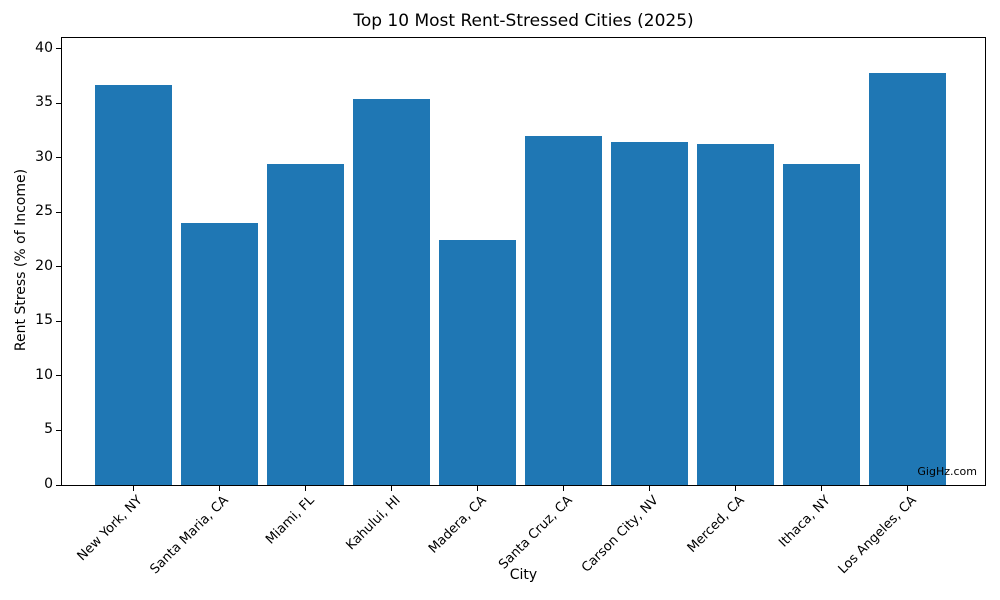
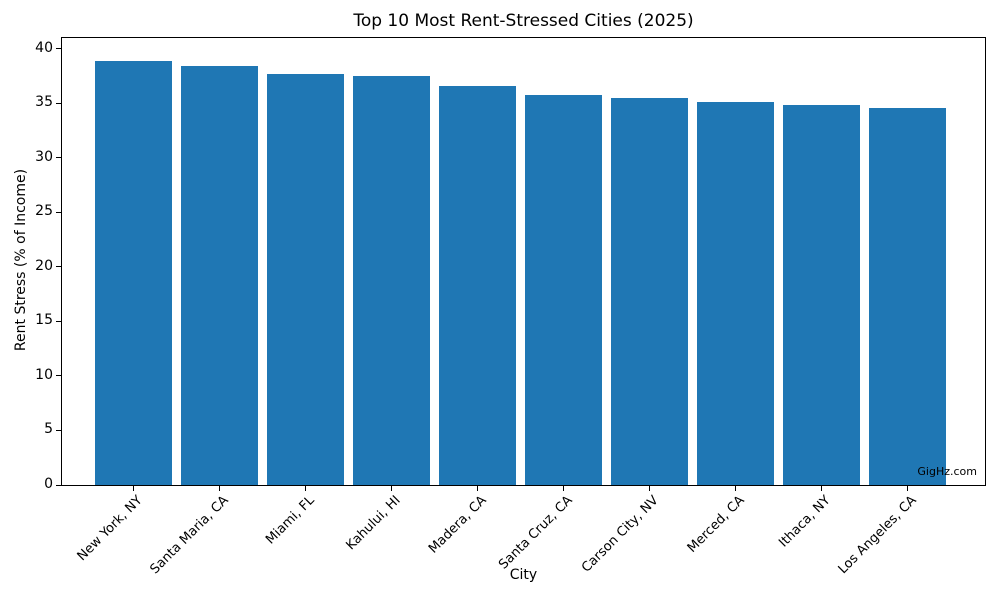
New York, NY: 36.7 -> 38.9
Santa Maria, CA: 24.0 -> 38.4
Miami, FL: 29.4 -> 37.7
Kahului, HI: 35.4 -> 37.5
Madera, CA: 22.5 -> 36.6
Santa Cruz, CA: 32.0 -> 35.8
Carson City, NV: 31.5 -> 35.5
Merced, CA: 31.3 -> 35.1
Ithaca, NY: 29.4 -> 34.9
Los Angeles, CA: 37.8 -> 34.6
